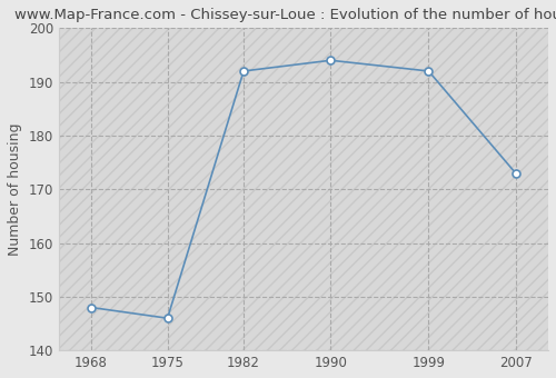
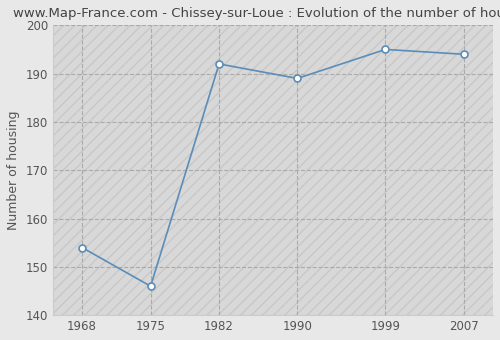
1968: 148 -> 154
1990: 194 -> 189
1999: 192 -> 195
2007: 173 -> 194
